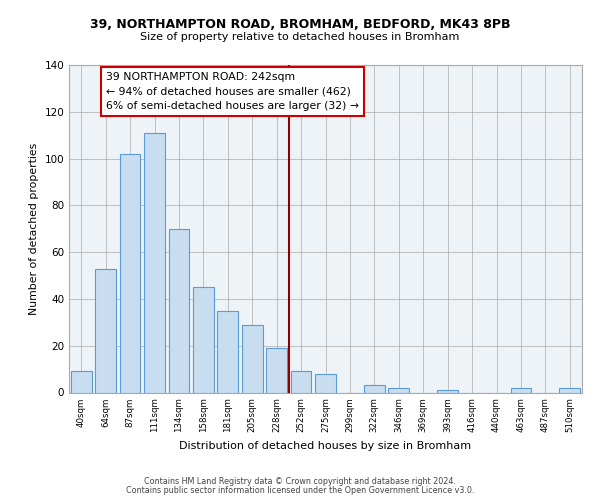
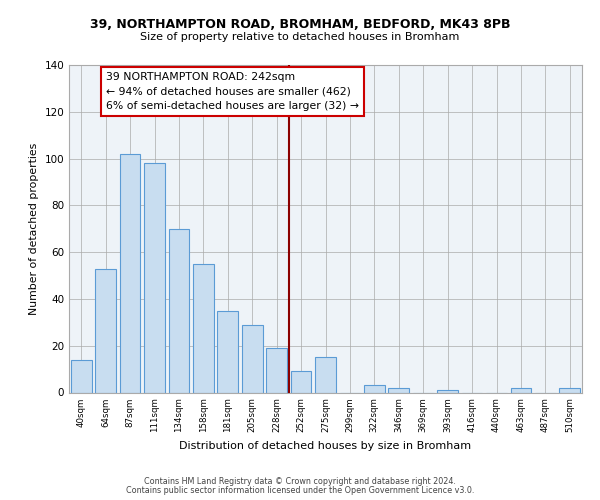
40sqm: 9 -> 14
111sqm: 111 -> 98
158sqm: 45 -> 55
275sqm: 8 -> 15
